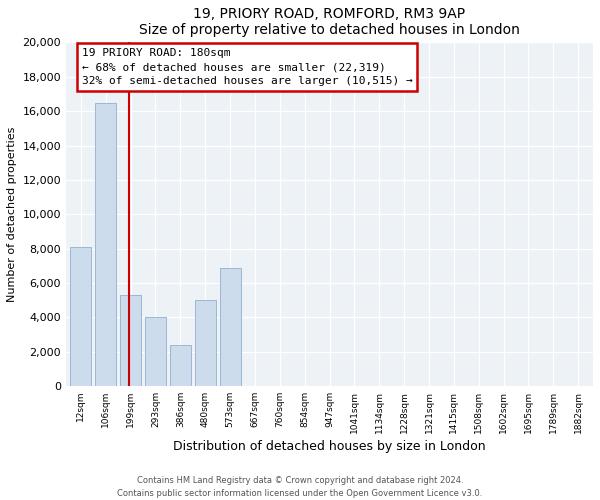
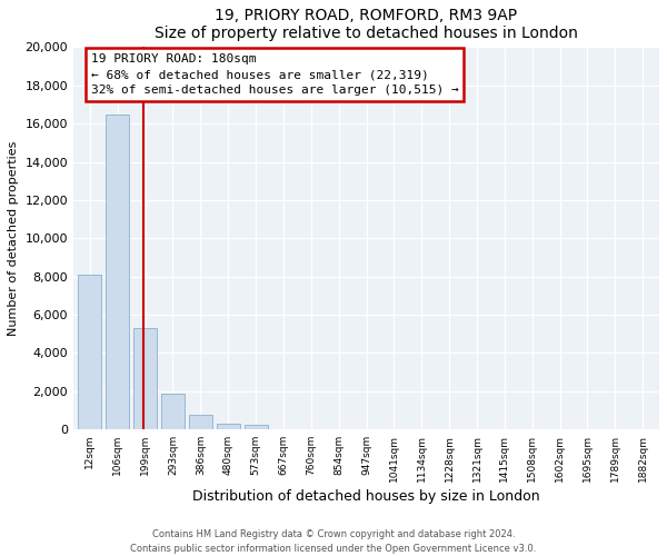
293sqm: 4,000 -> 1,800
386sqm: 2,400 -> 800
480sqm: 5,000 -> 300
573sqm: 6,900 -> 300
